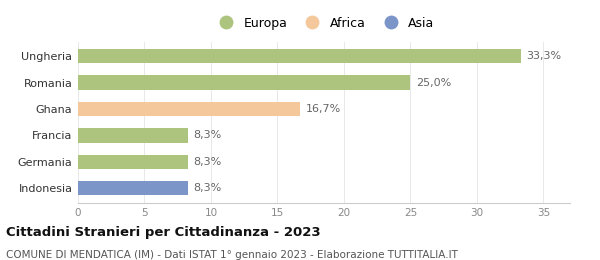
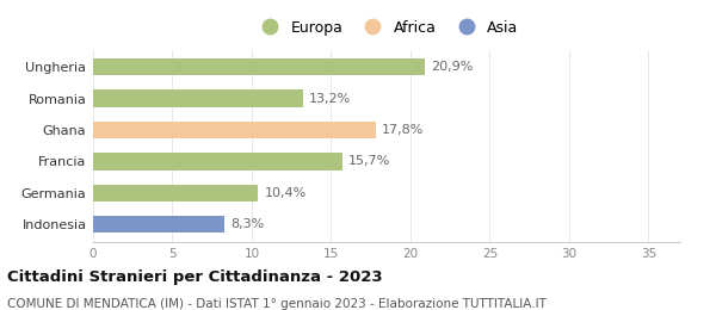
Ungheria: 33,3% -> 20,9%
Romania: 25,0% -> 13,2%
Ghana: 16,7% -> 17,8%
Francia: 8,3% -> 15,7%
Germania: 8,3% -> 10,4%
